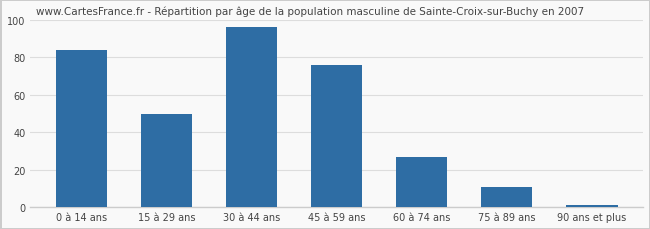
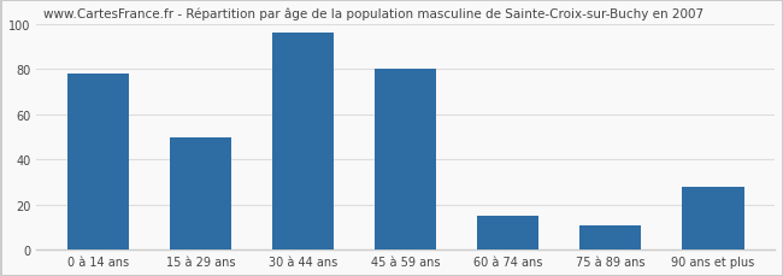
0 à 14 ans: 84 -> 78
45 à 59 ans: 76 -> 80
60 à 74 ans: 27 -> 15
90 ans et plus: 1 -> 28
